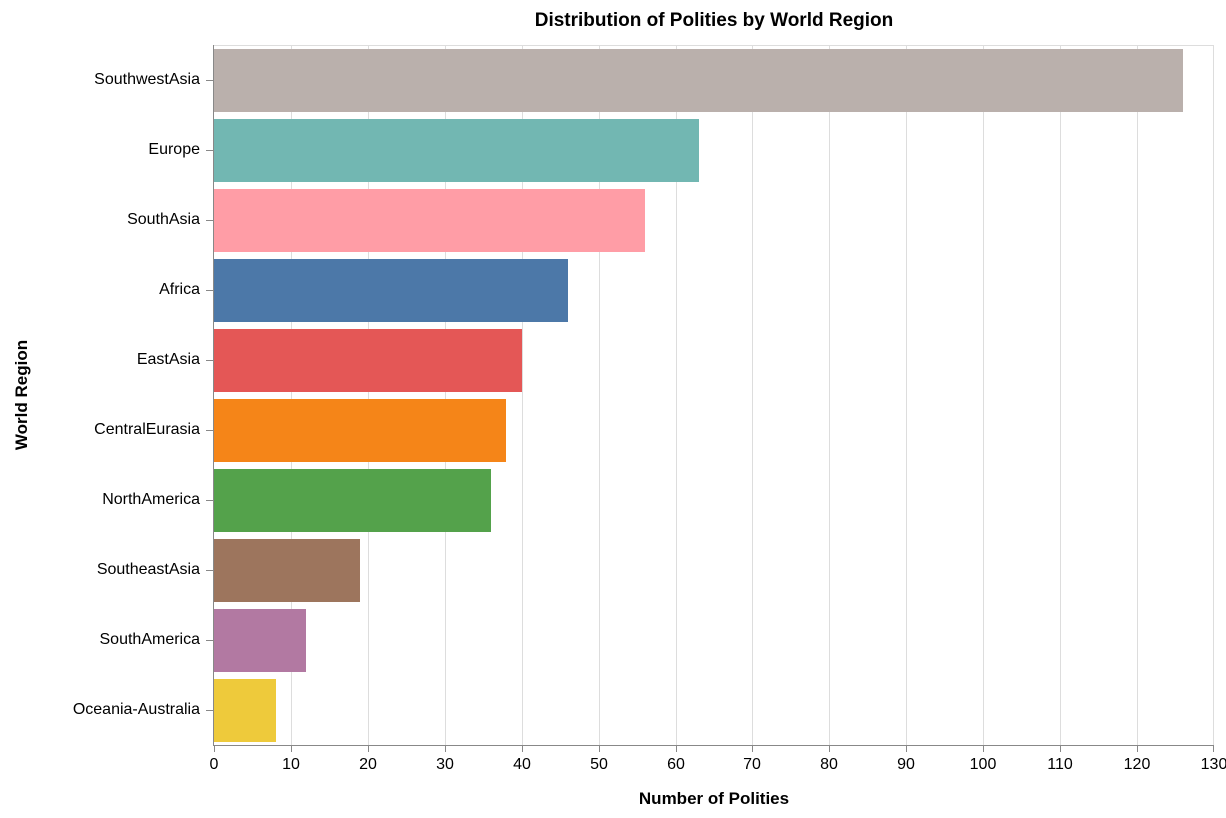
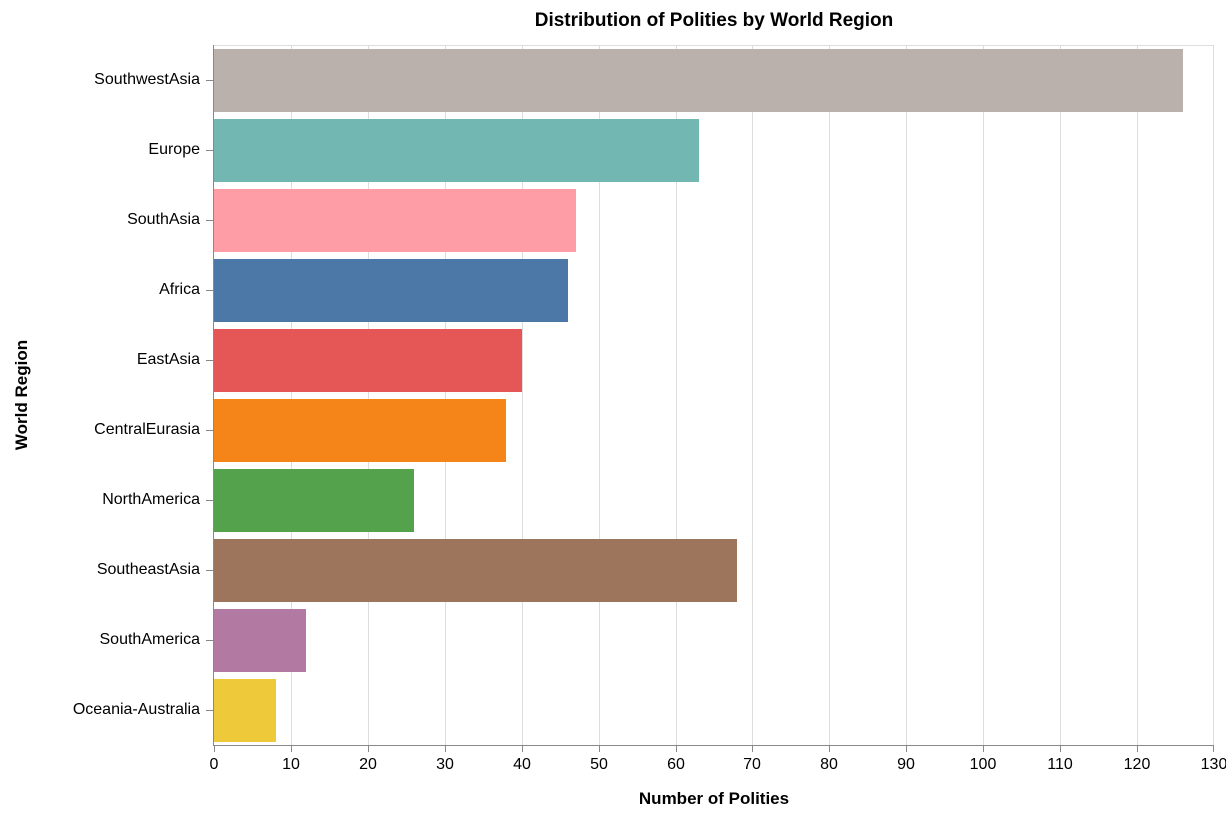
SouthAsia: 56 -> 47
NorthAmerica: 36 -> 26
SoutheastAsia: 19 -> 68
